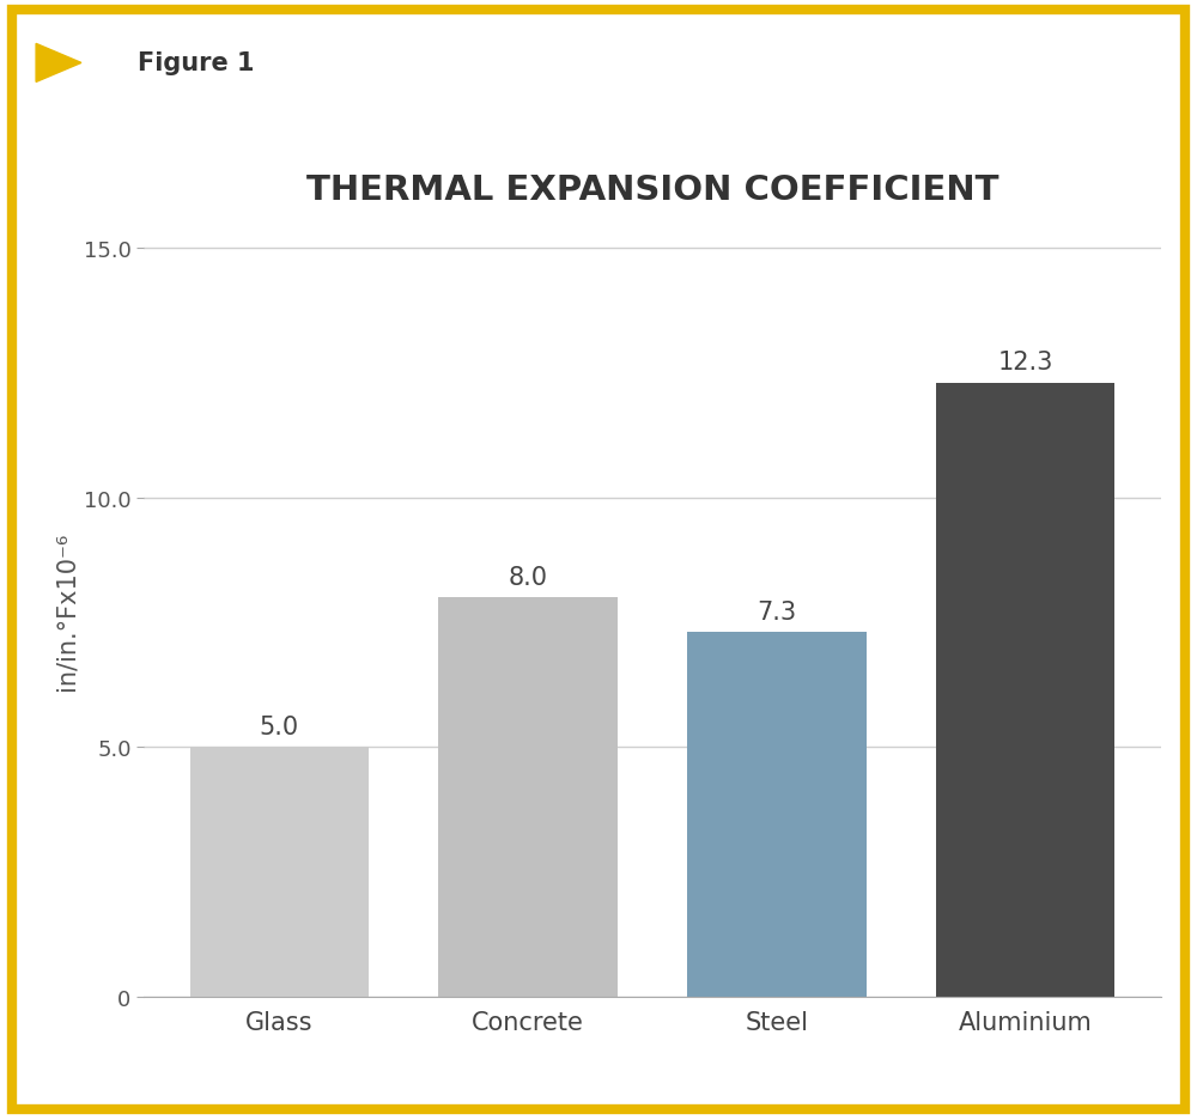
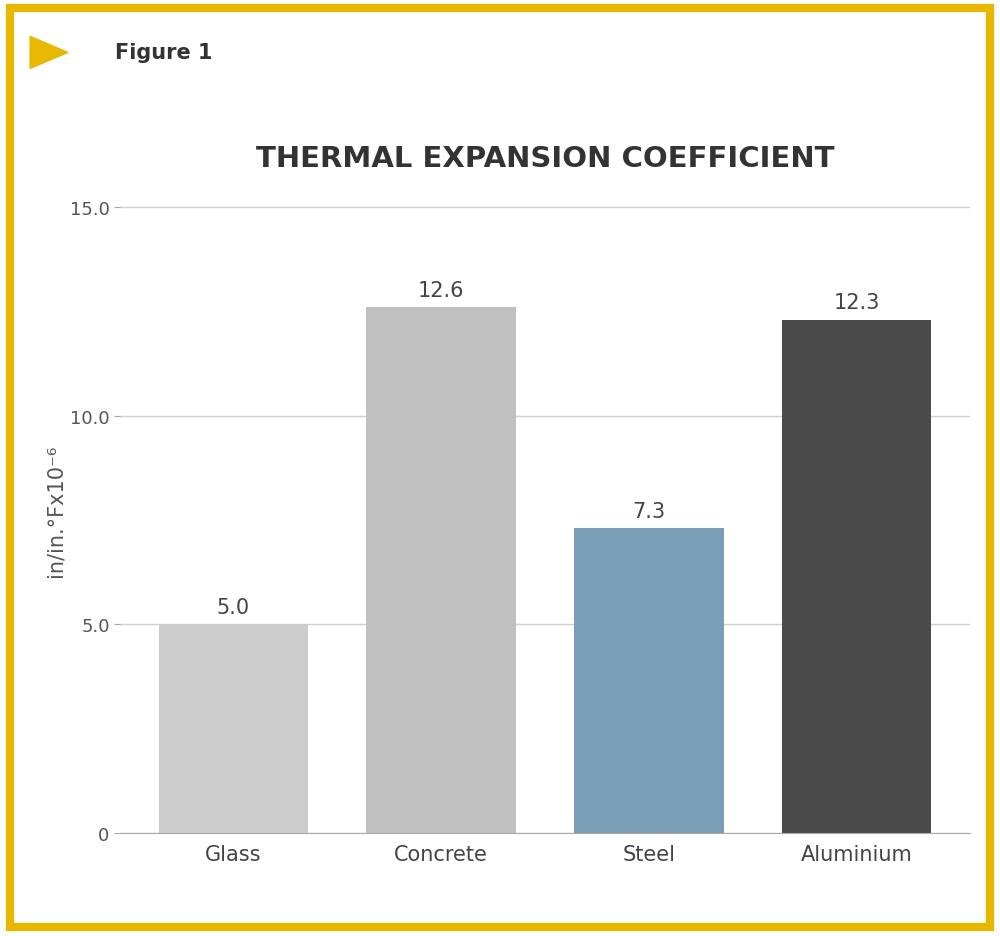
Concrete: 8.0 -> 12.6
